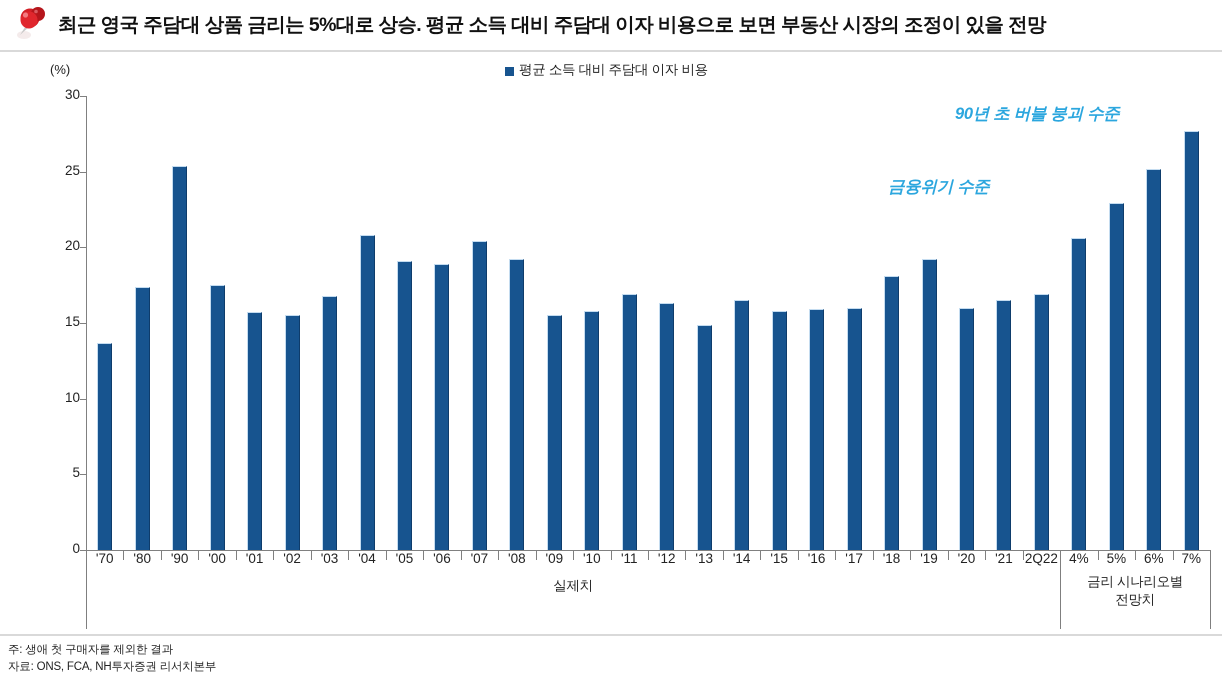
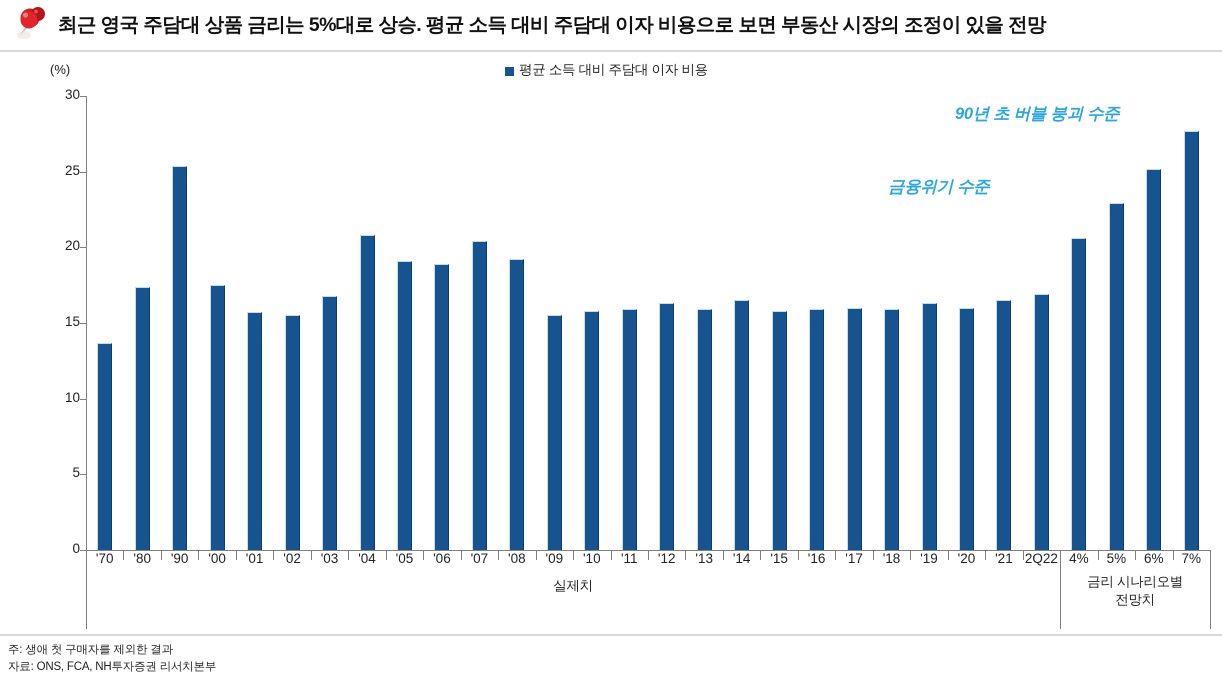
'11: 16.9 -> 15.9
'13: 14.9 -> 15.9
'18: 18.1 -> 15.9
'19: 19.2 -> 16.3
